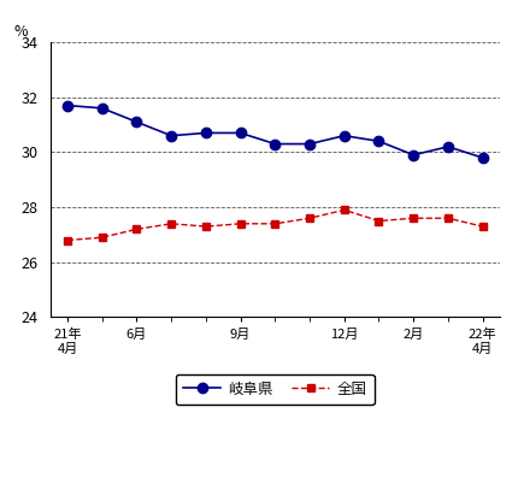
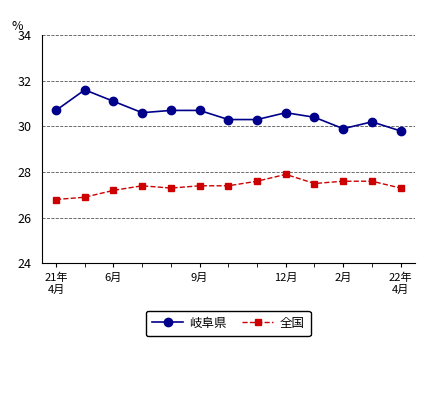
岐阜県/21年 4月: 31.7 -> 30.7
